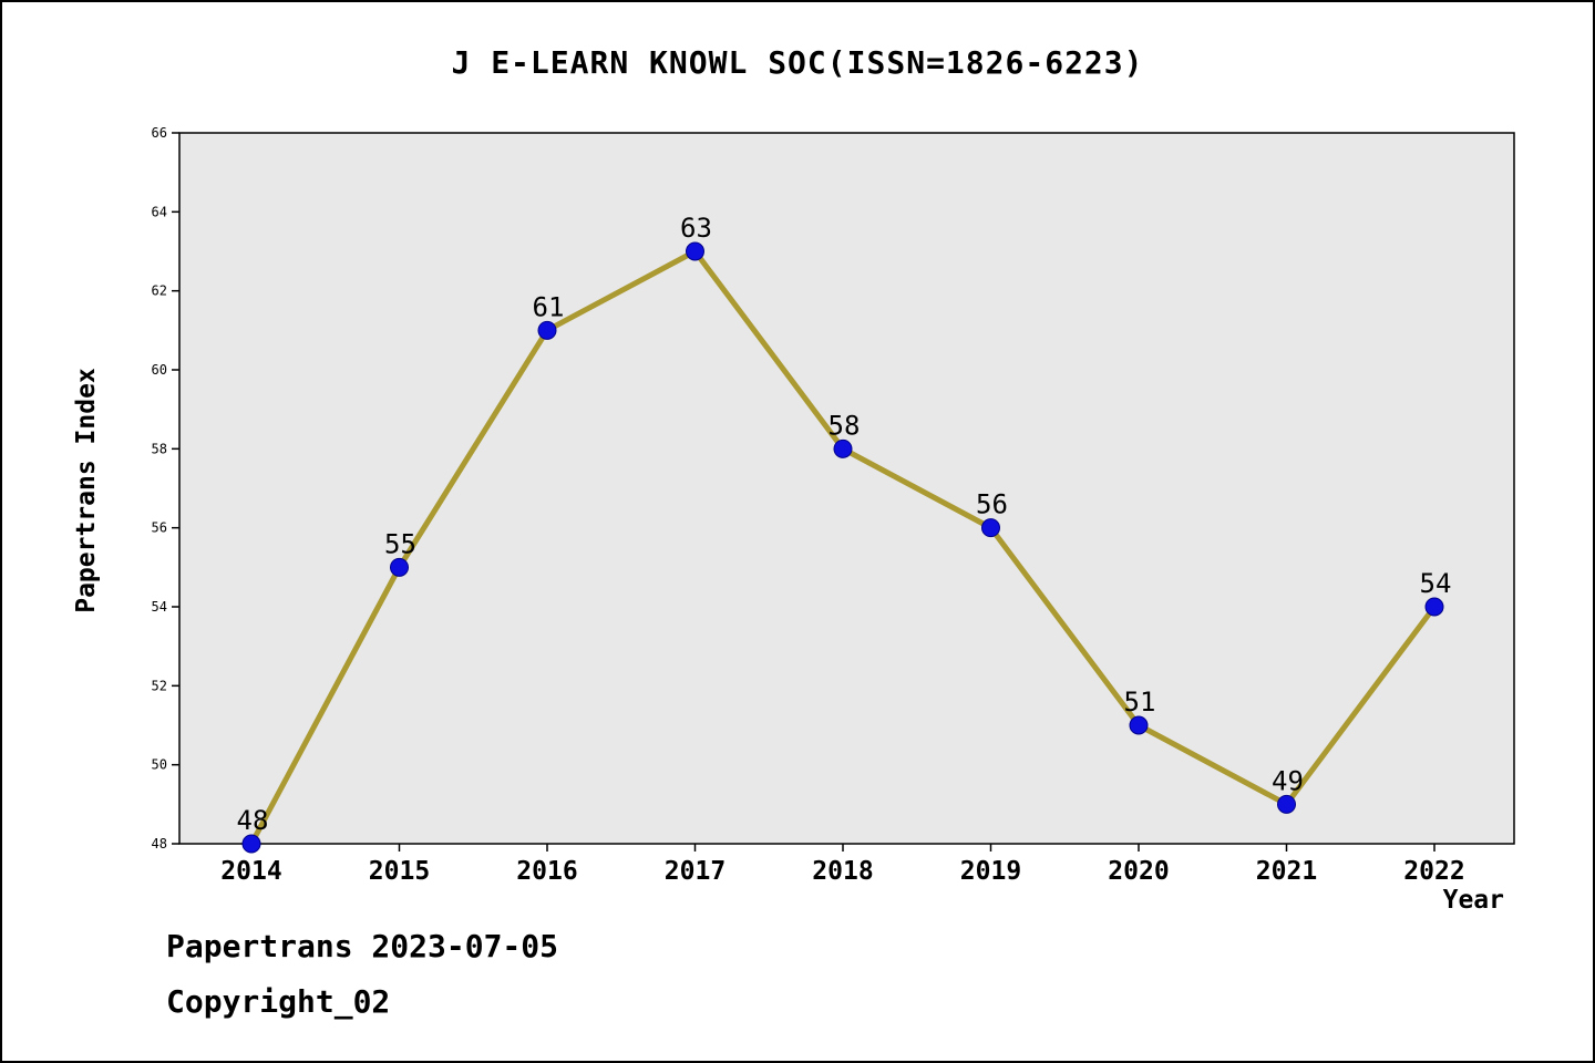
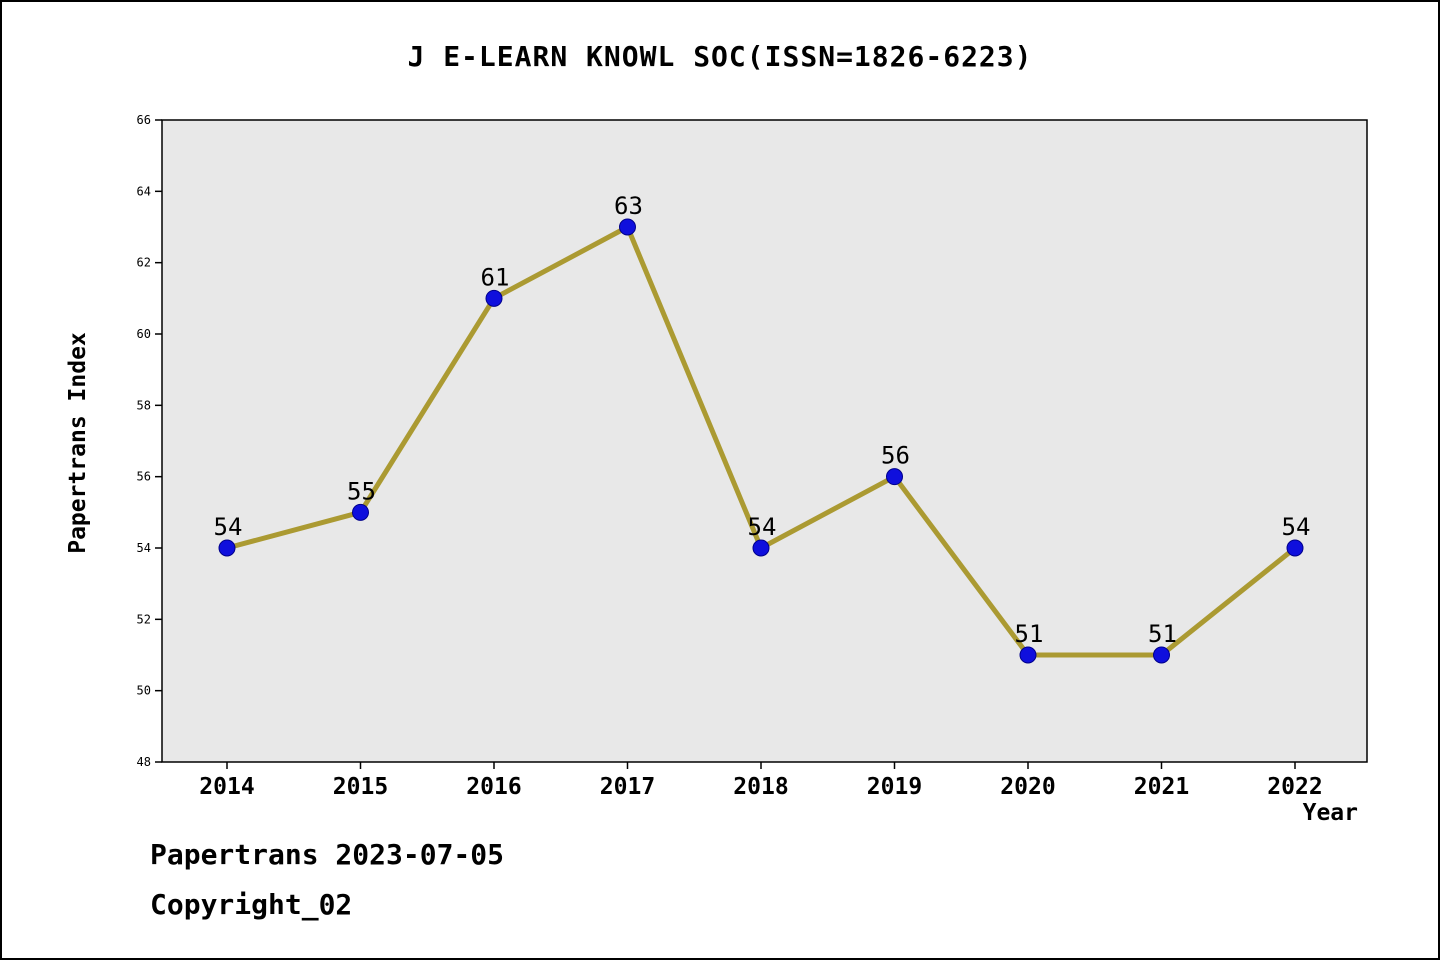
2014: 48 -> 54
2018: 58 -> 54
2021: 49 -> 51
